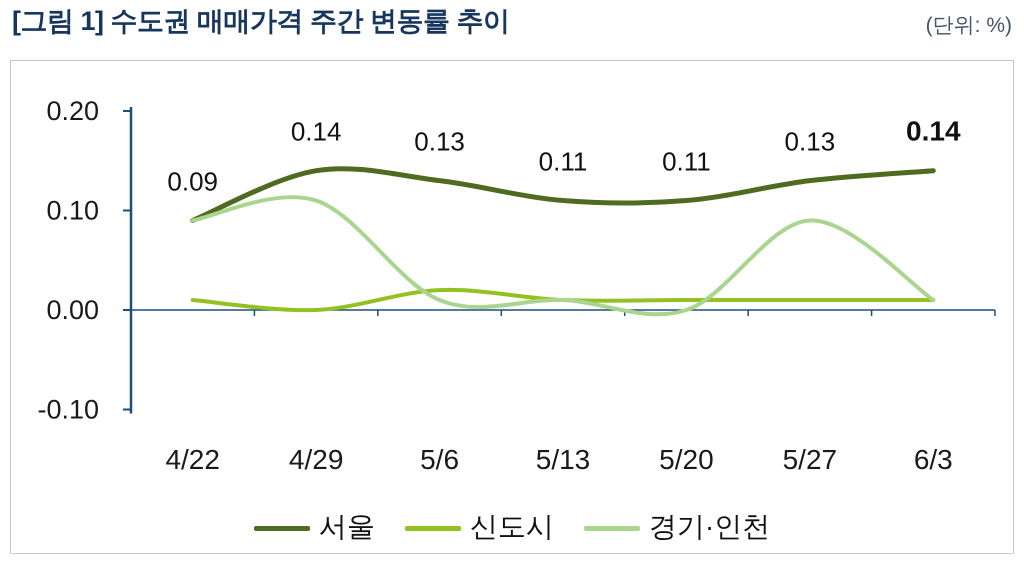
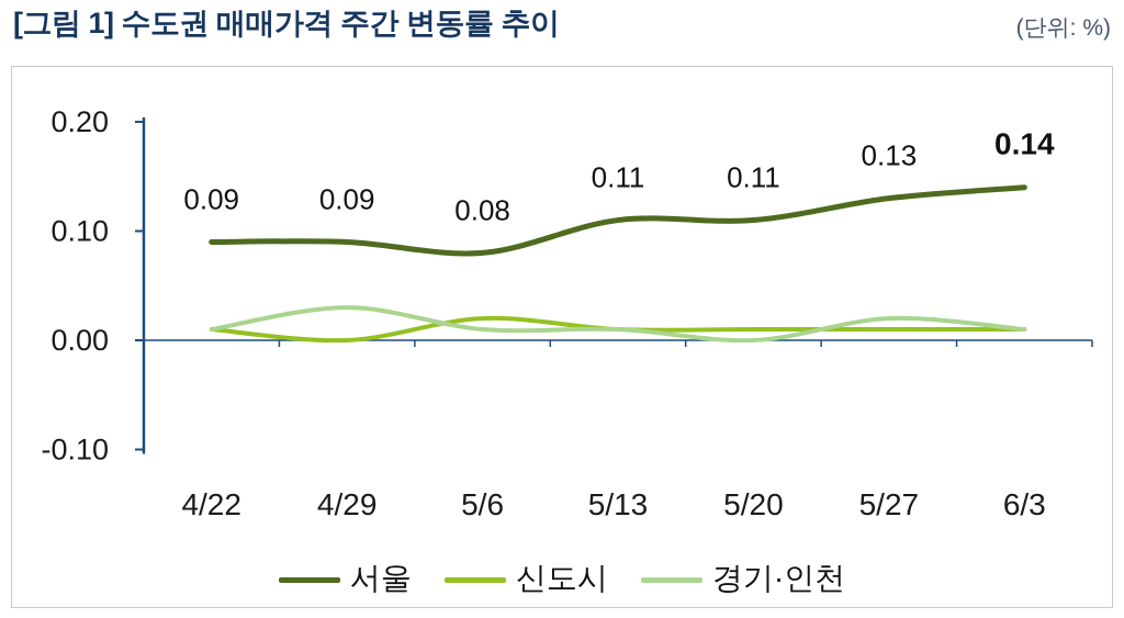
경기·인천/4/22: 0.09 -> 0.01
서울/4/29: 0.14 -> 0.09
경기·인천/4/29: 0.11 -> 0.03
서울/5/6: 0.13 -> 0.08
경기·인천/5/27: 0.09 -> 0.02
